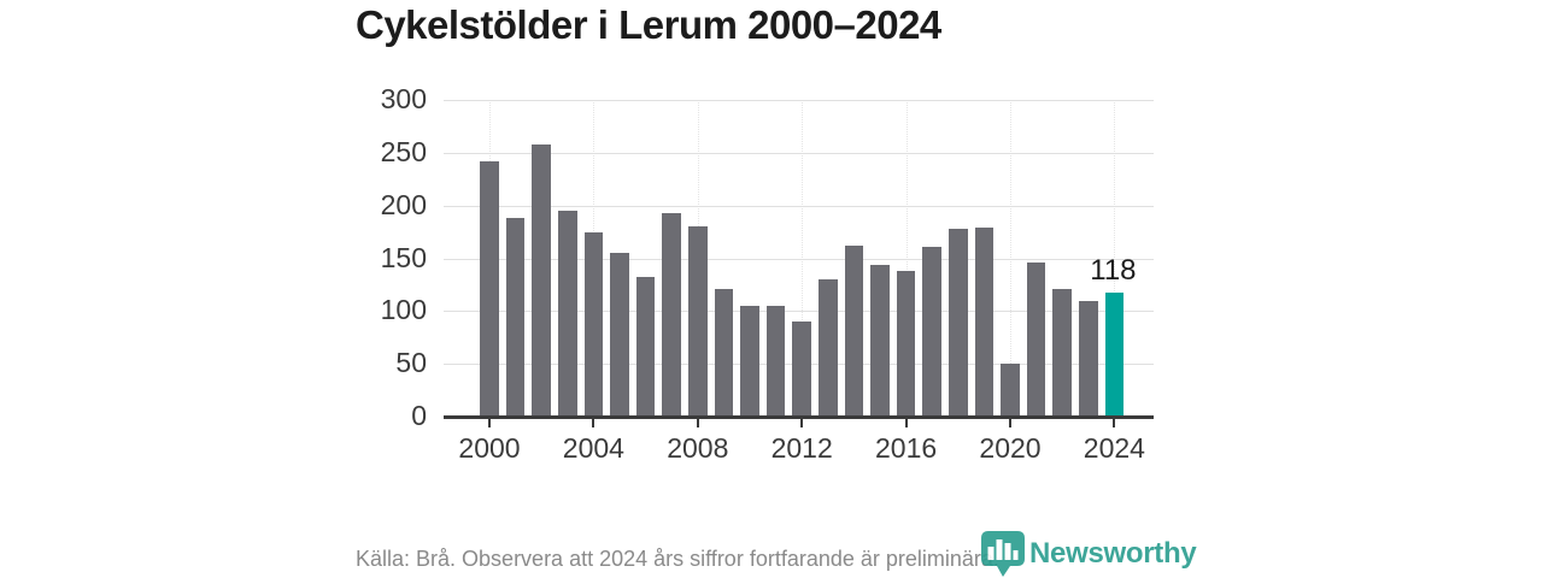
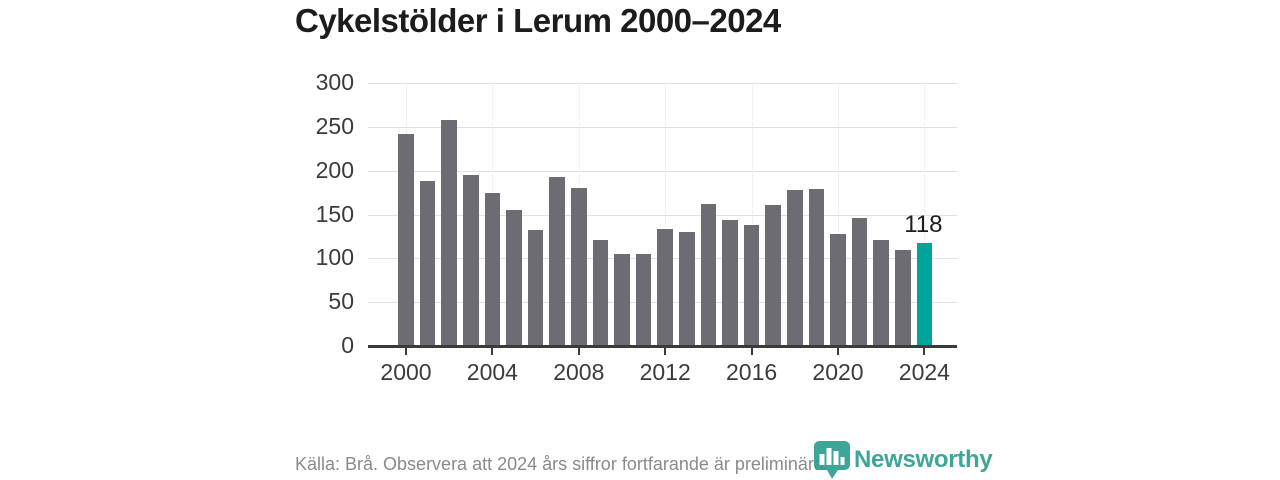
2012: 90 -> 130
2020: 50 -> 130
